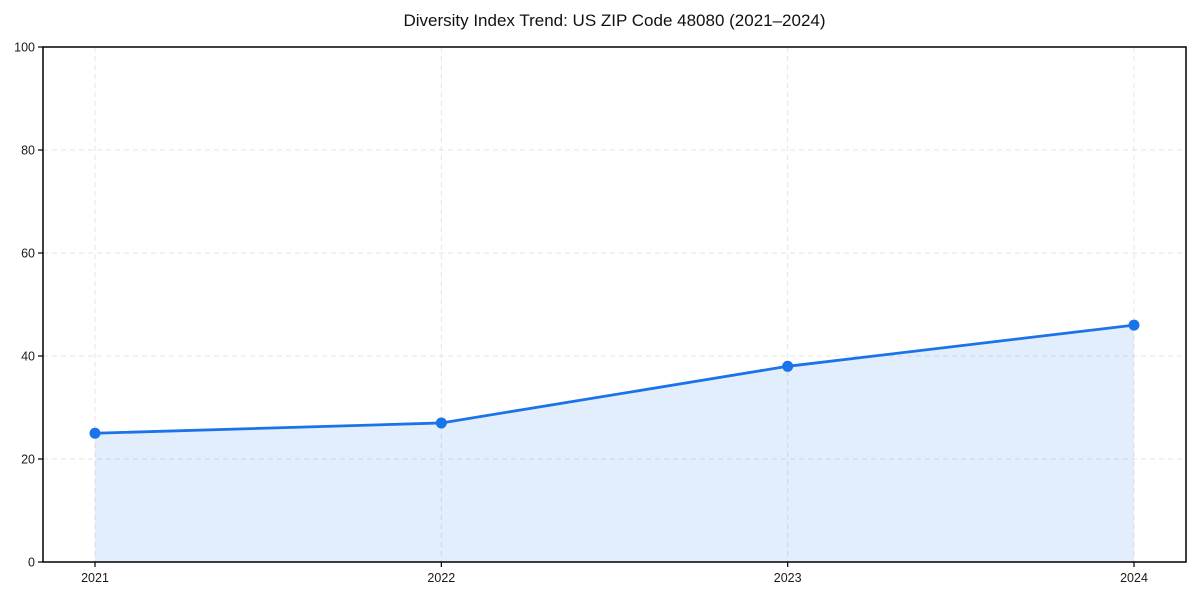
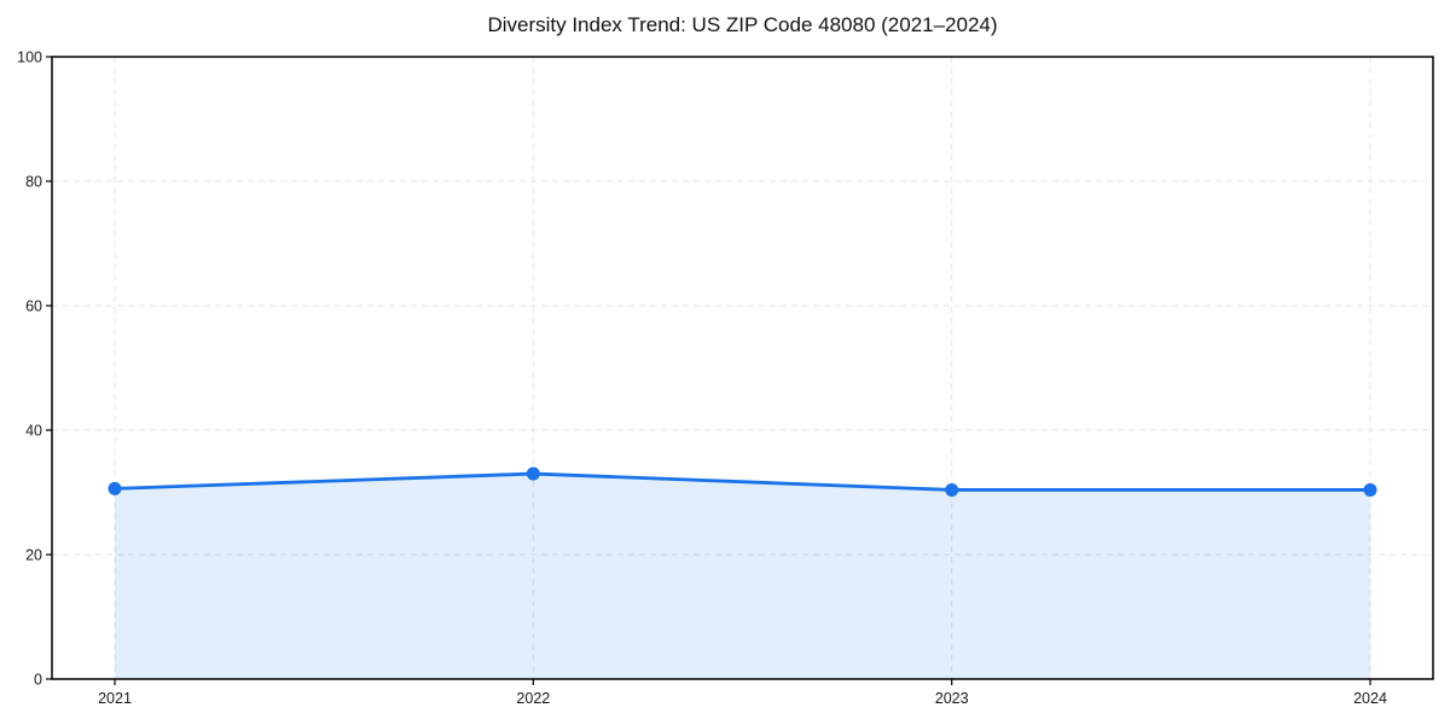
2021: 25 -> 31
2022: 27 -> 33
2023: 38 -> 30
2024: 46 -> 30
